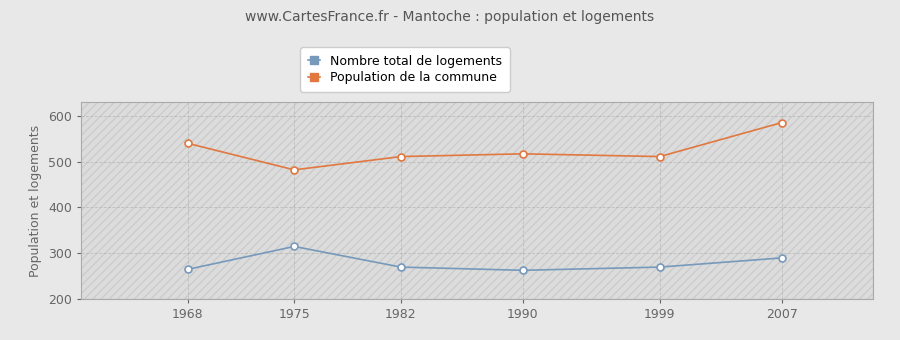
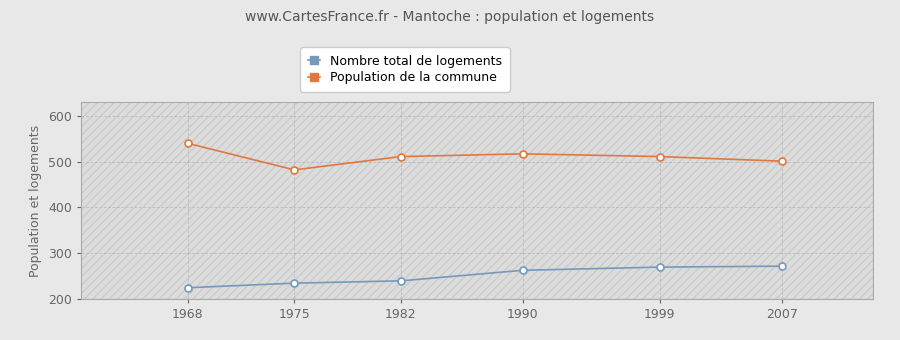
Nombre total de logements/1968: 265 -> 225
Nombre total de logements/1975: 315 -> 235
Nombre total de logements/1982: 270 -> 240
Nombre total de logements/2007: 290 -> 272
Population de la commune/2007: 585 -> 501
